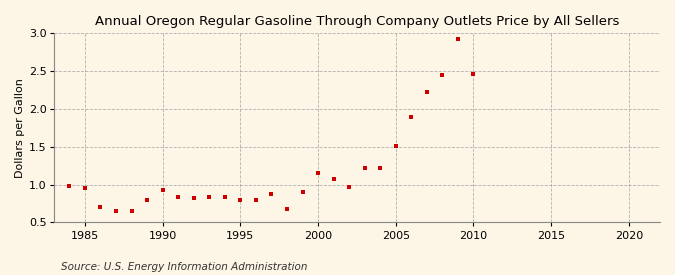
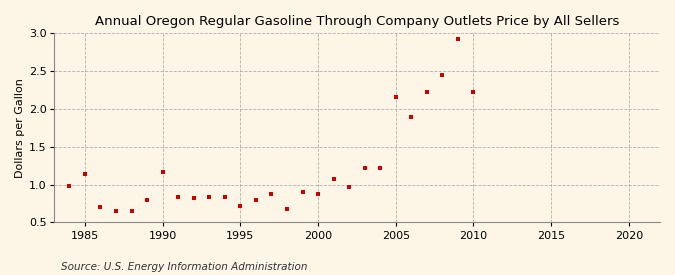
1985: 0.96 -> 1.14
1990: 0.93 -> 1.16
1995: 0.80 -> 0.72
2000: 1.15 -> 0.88
2005: 1.51 -> 2.16
2010: 2.46 -> 2.22
